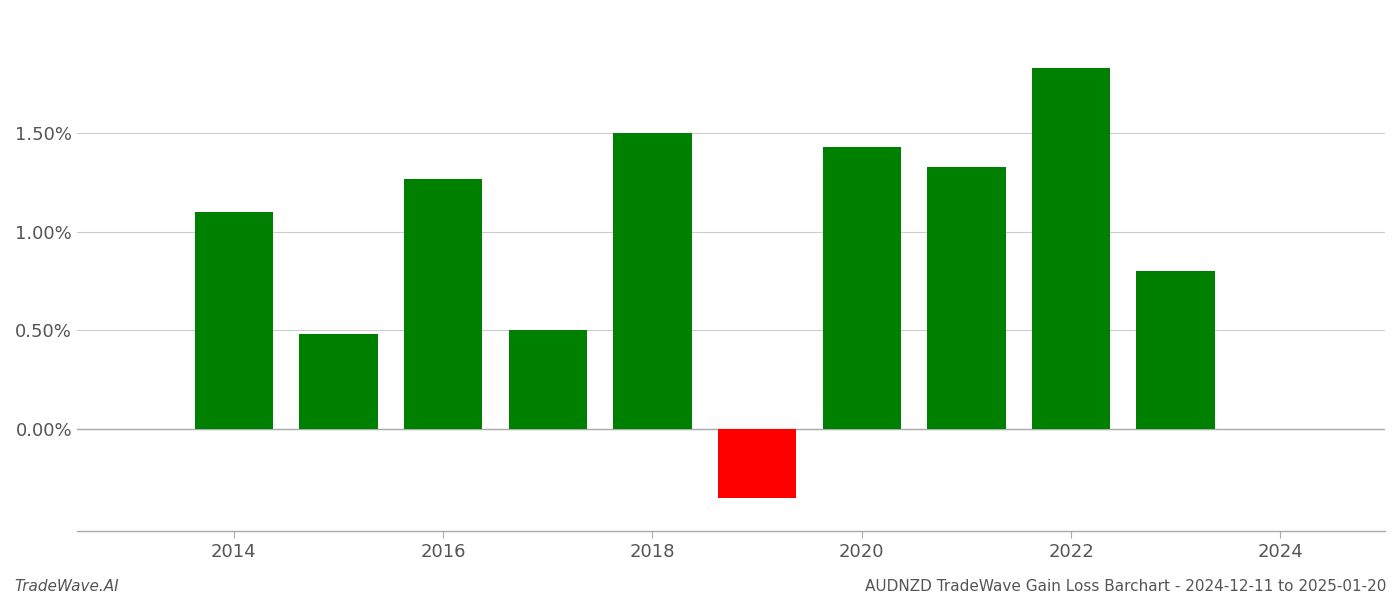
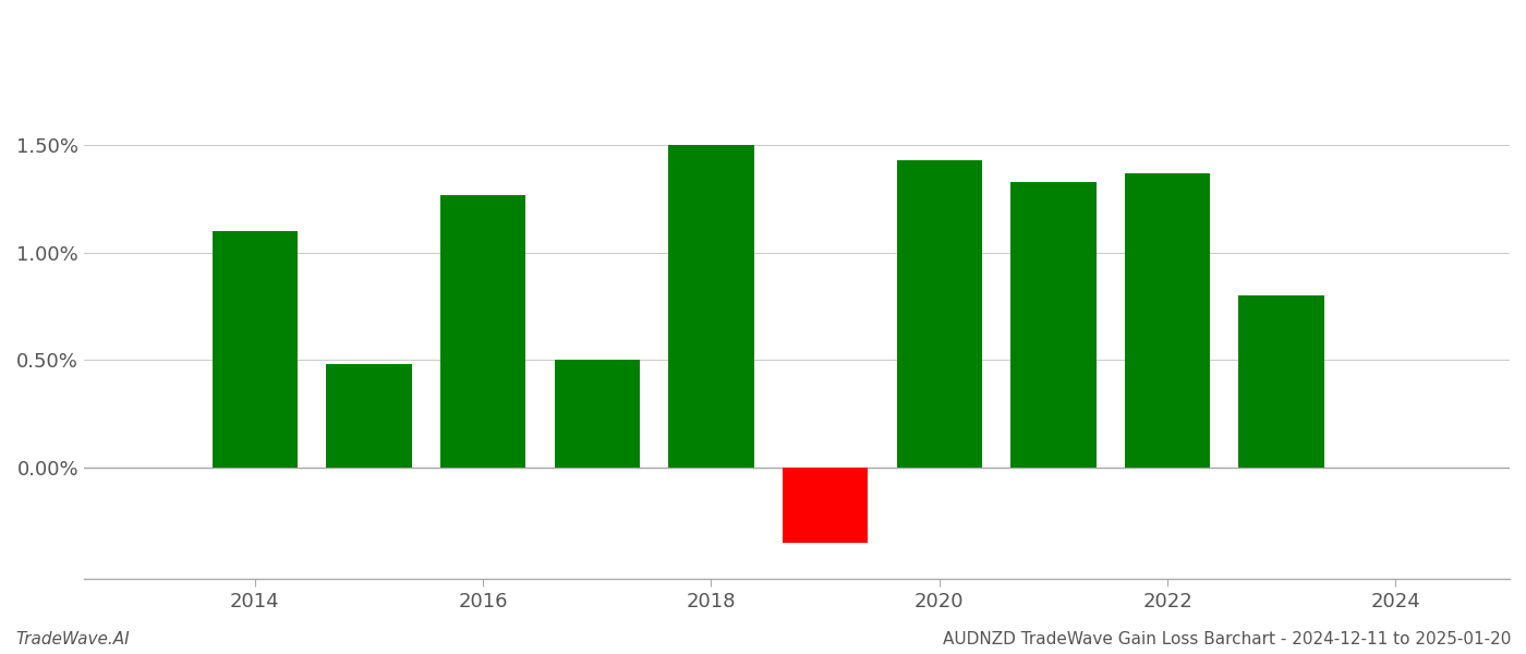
2022: 1.83% -> 1.37%
